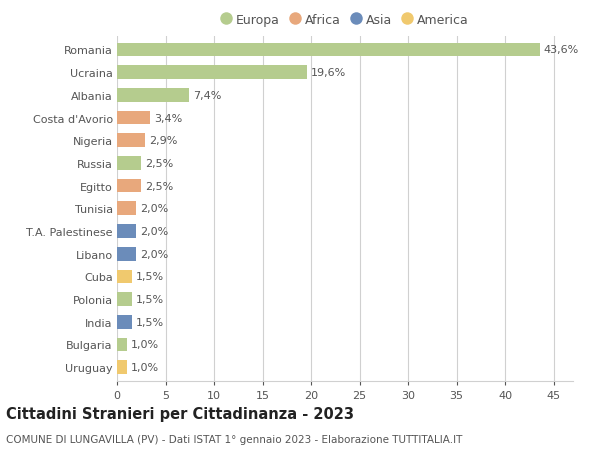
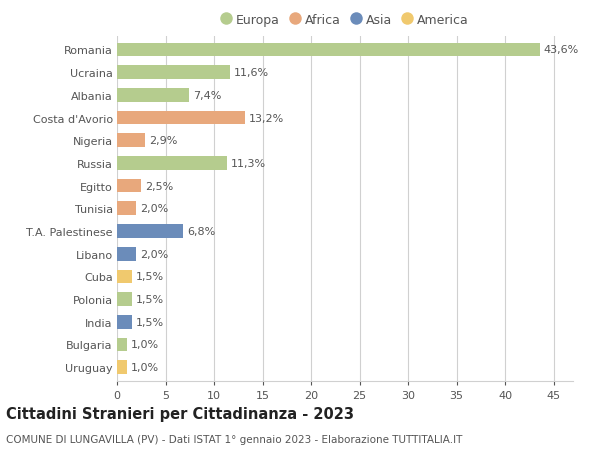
Ucraina: 19,6% -> 11,6%
Costa d'Avorio: 3,4% -> 13,2%
Russia: 2,5% -> 11,3%
T.A. Palestinese: 2,0% -> 6,8%
